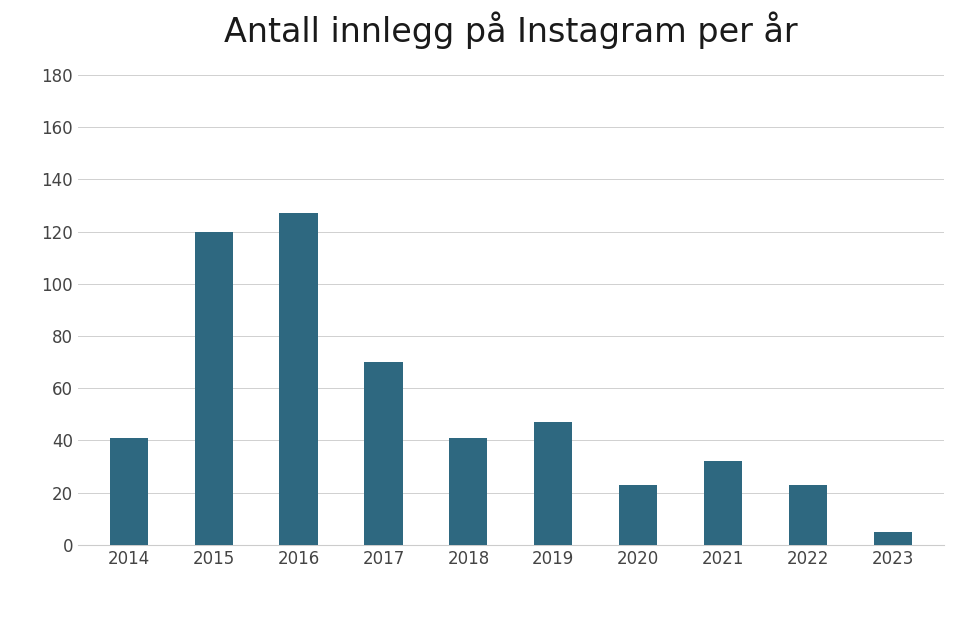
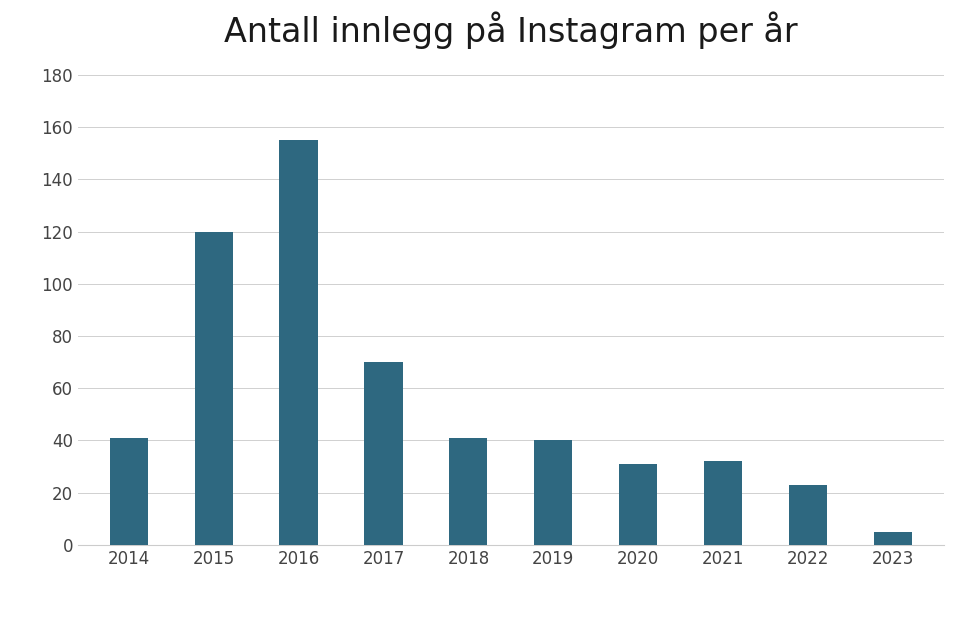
2016: 127 -> 155
2019: 47 -> 40
2020: 23 -> 31
